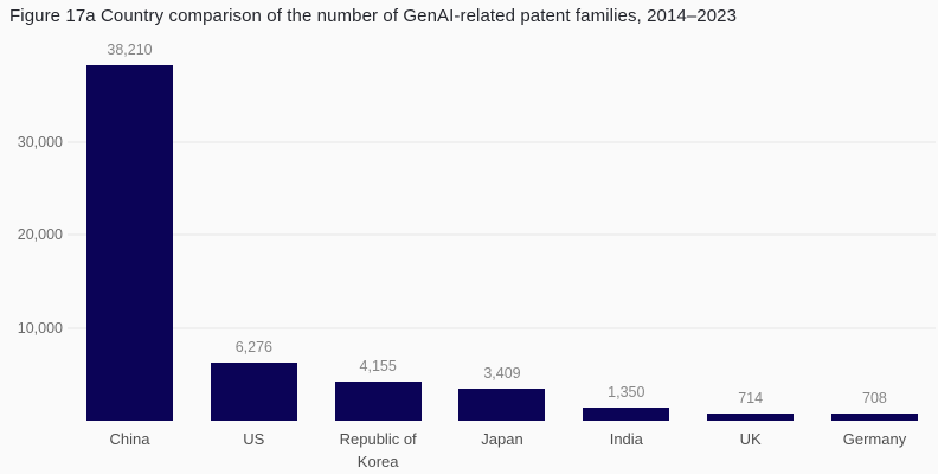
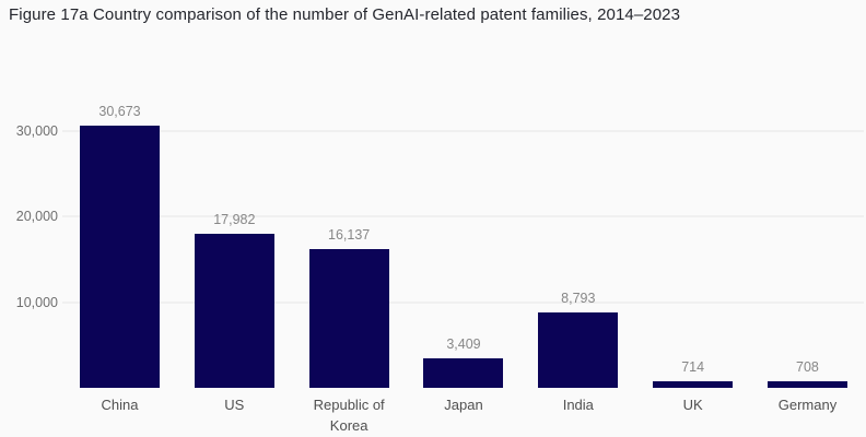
China: 38,210 -> 30,673
US: 6,276 -> 17,982
Republic of Korea: 4,155 -> 16,137
India: 1,350 -> 8,793
